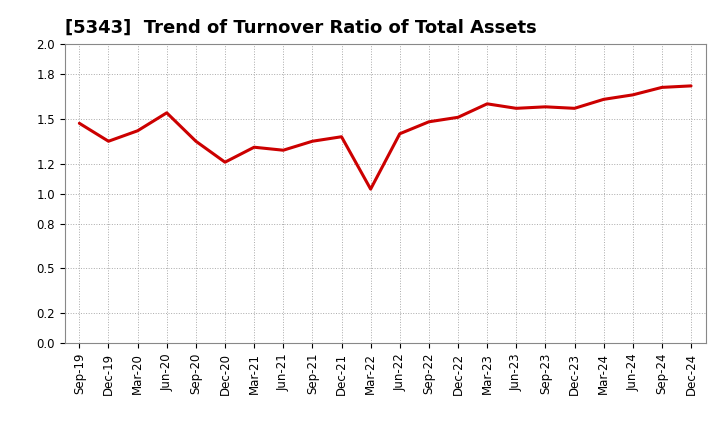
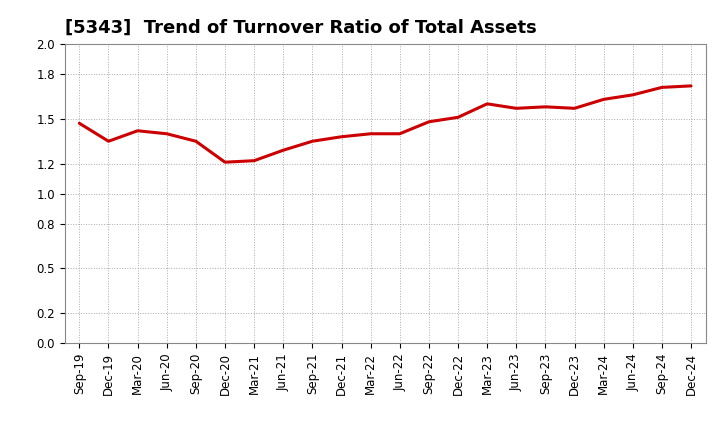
Jun-20: 1.54 -> 1.40
Mar-21: 1.31 -> 1.22
Mar-22: 1.03 -> 1.40
